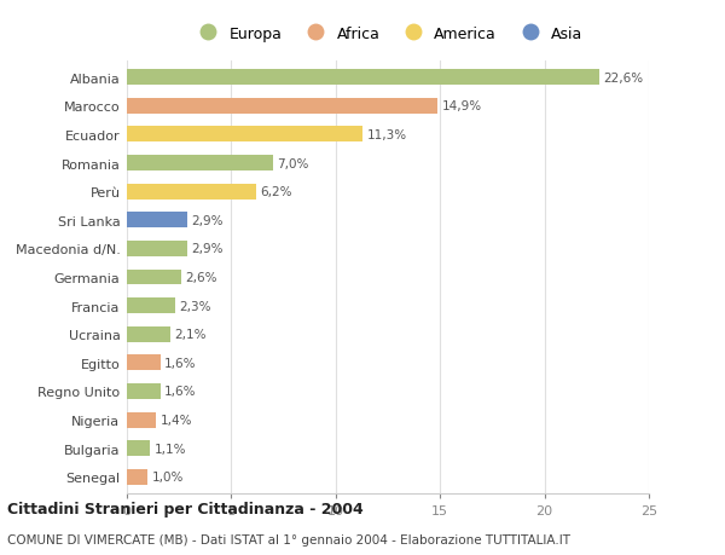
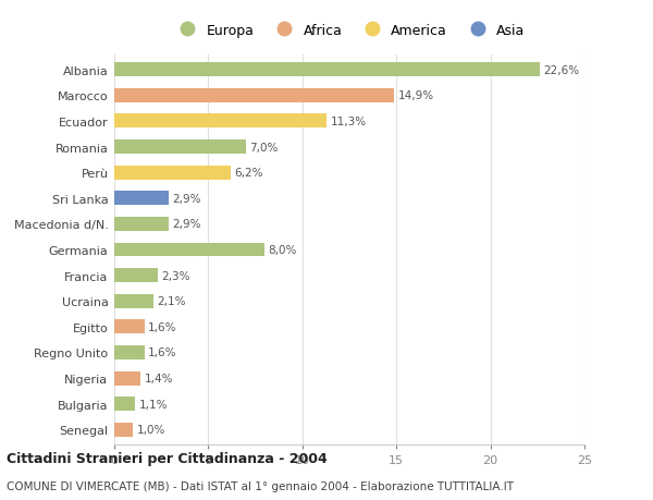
Germania: 2,6% -> 8,0%
